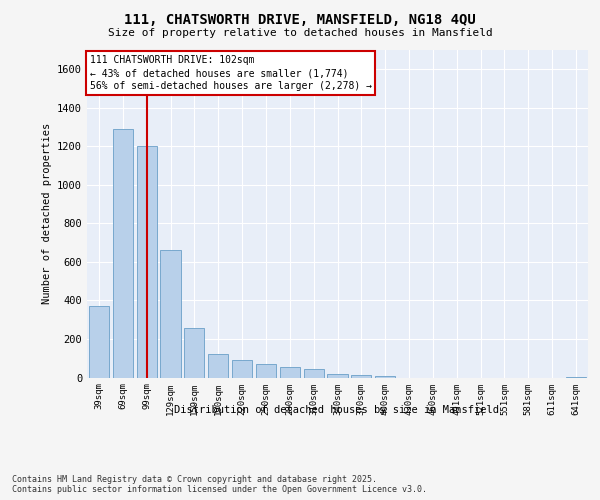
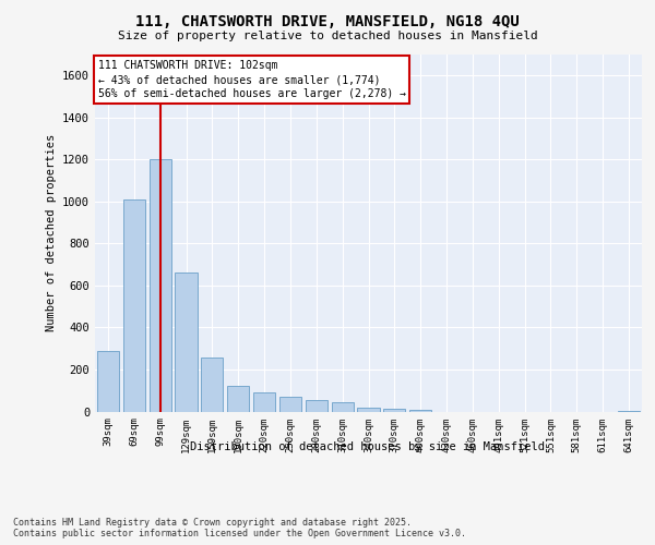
39sqm: 370 -> 290
69sqm: 1290 -> 1010
